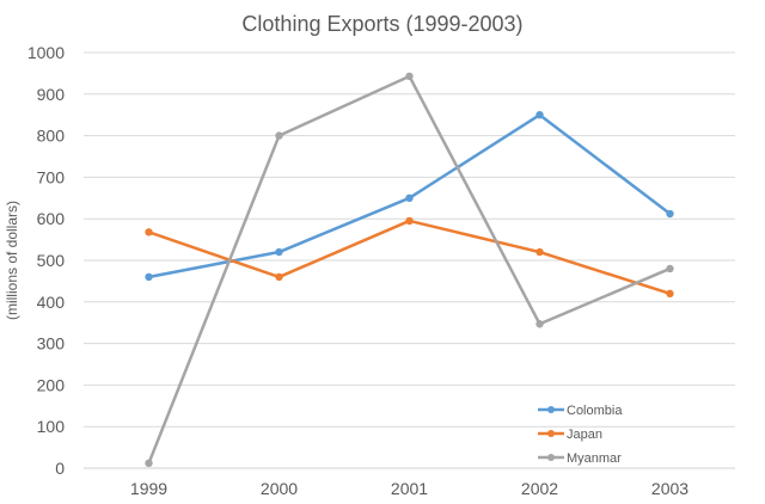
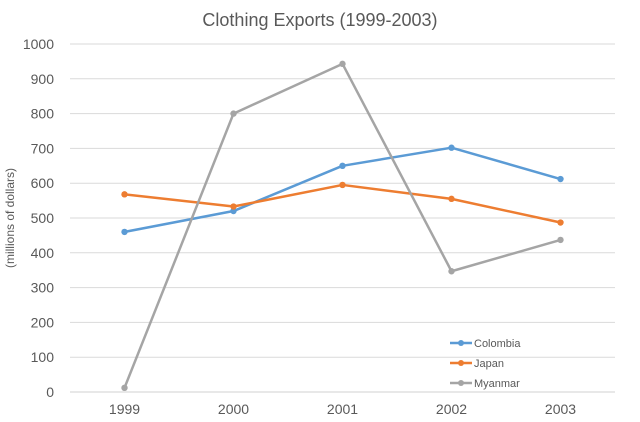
Japan/2000: 460 -> 530
Colombia/2002: 850 -> 700
Japan/2002: 520 -> 560
Japan/2003: 420 -> 490
Myanmar/2003: 480 -> 440
